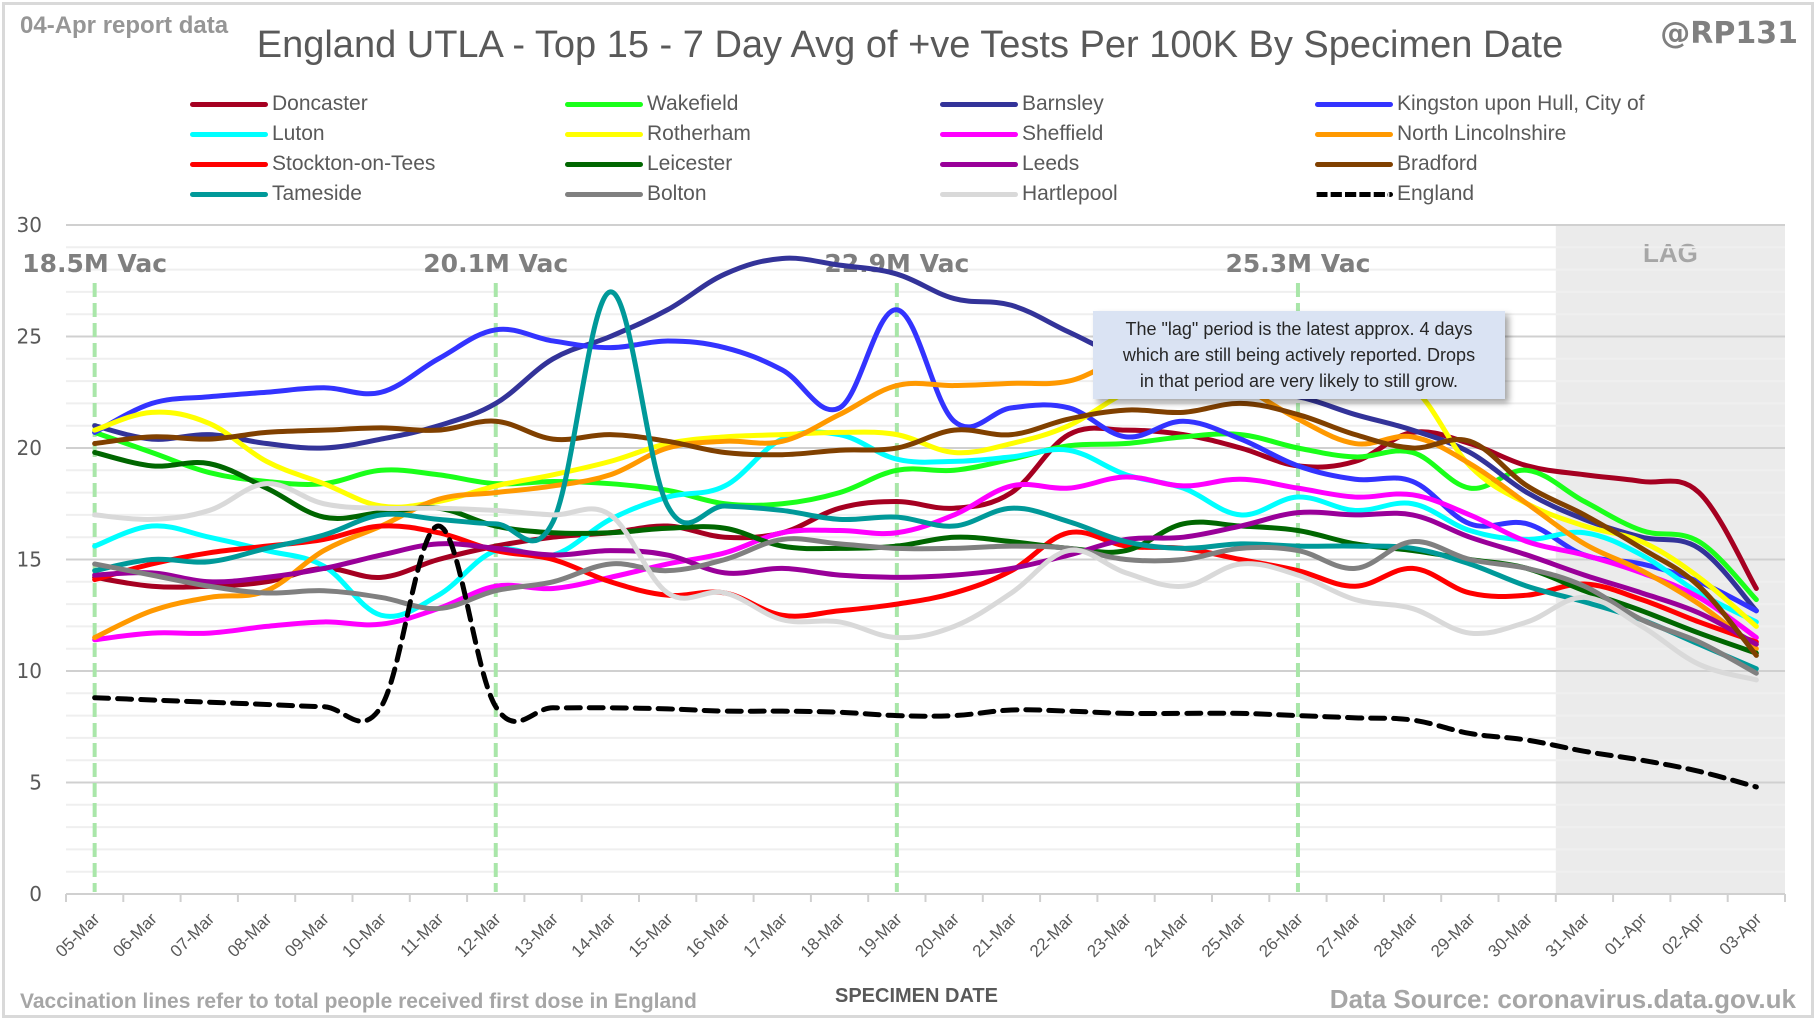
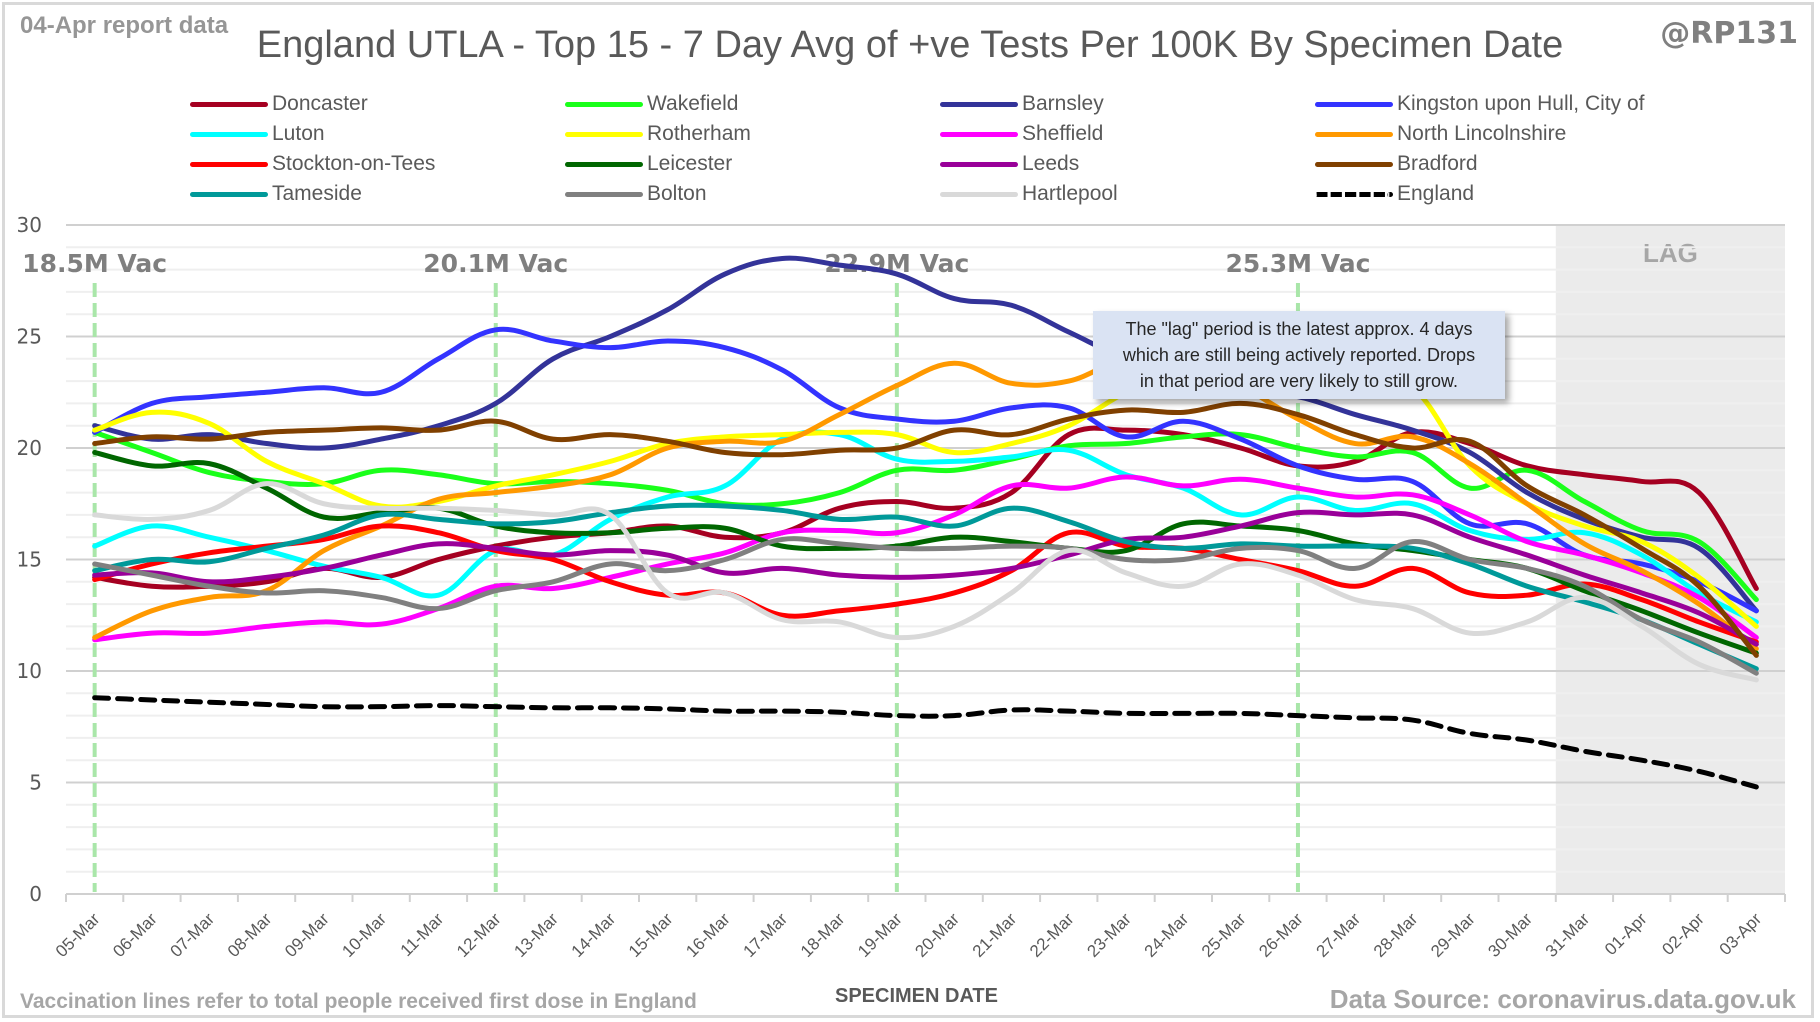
Luton/10-Mar: 12.5 -> 14.2
England/11-Mar: 16.5 -> 8.4
Tameside/14-Mar: 27.0 -> 17.1
Kingston upon Hull, City of/19-Mar: 26.2 -> 21.3
North Lincolnshire/20-Mar: 22.8 -> 23.8
